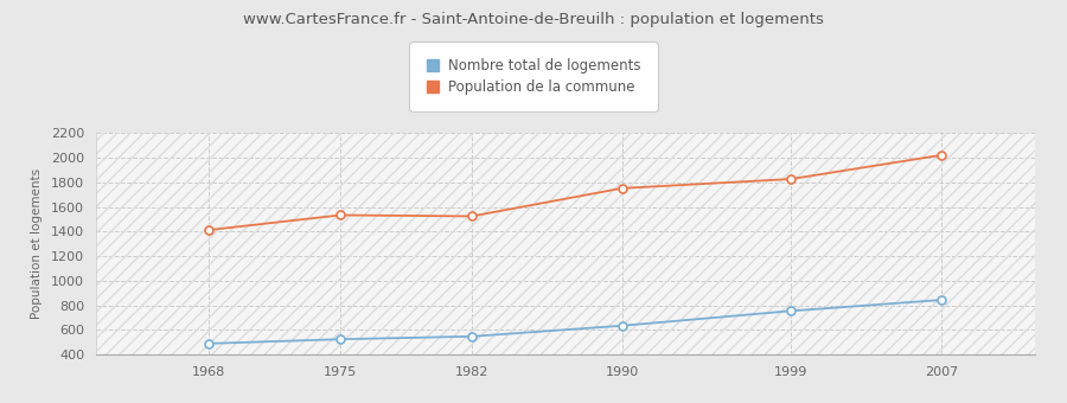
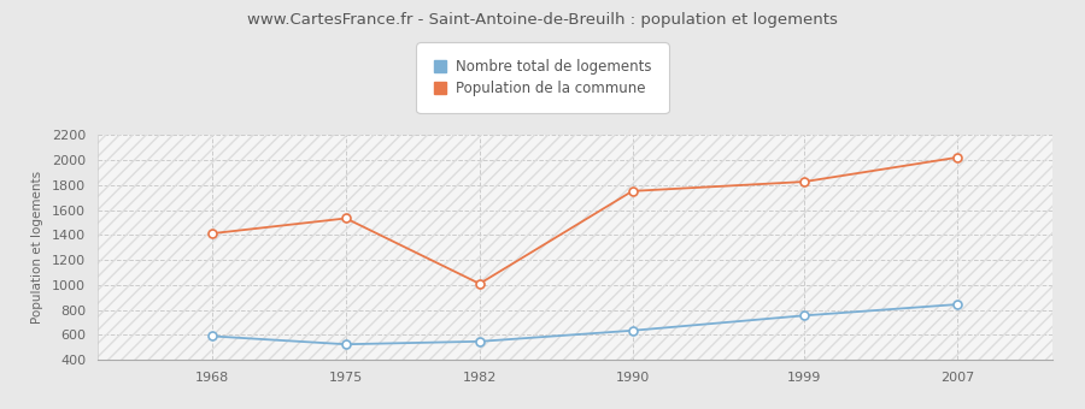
Nombre total de logements/1968: 490 -> 590
Population de la commune/1982: 1520 -> 1010
